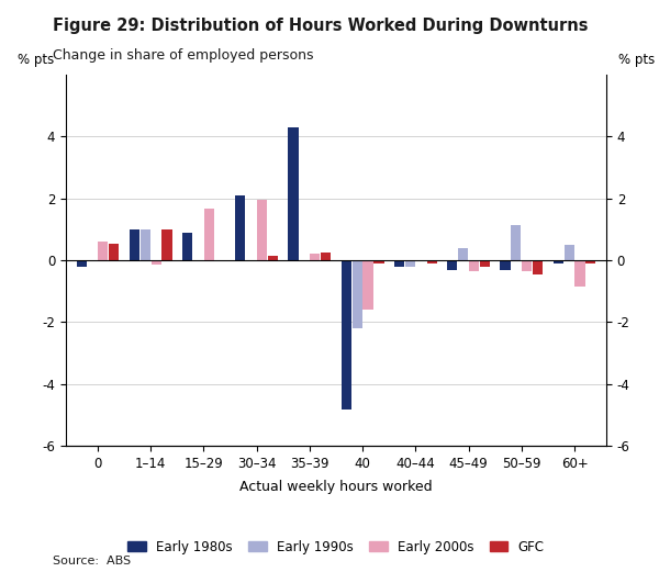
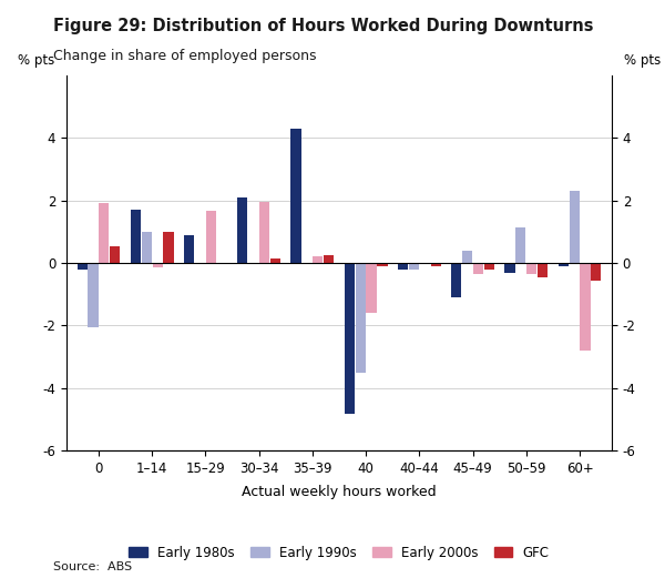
Early 1990s/0: -0.05 -> -2.05
Early 2000s/0: 0.60 -> 1.90
Early 1980s/1–14: 1.0 -> 1.7
Early 1990s/40: -2.20 -> -3.50
Early 1980s/45–49: -0.3 -> -1.1
Early 1990s/60+: 0.50 -> 2.30
Early 2000s/60+: -0.85 -> -2.80
GFC/60+: -0.10 -> -0.55
